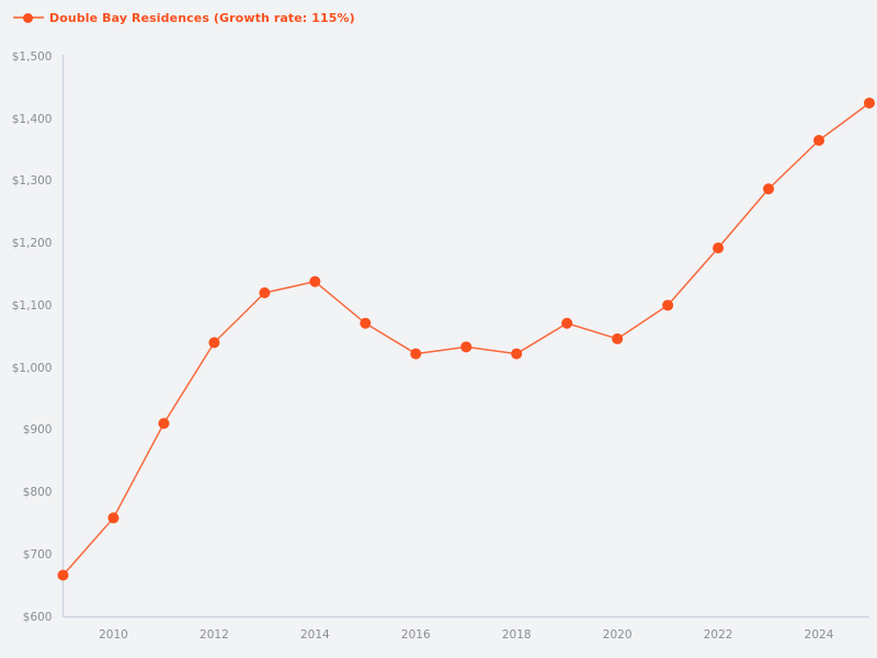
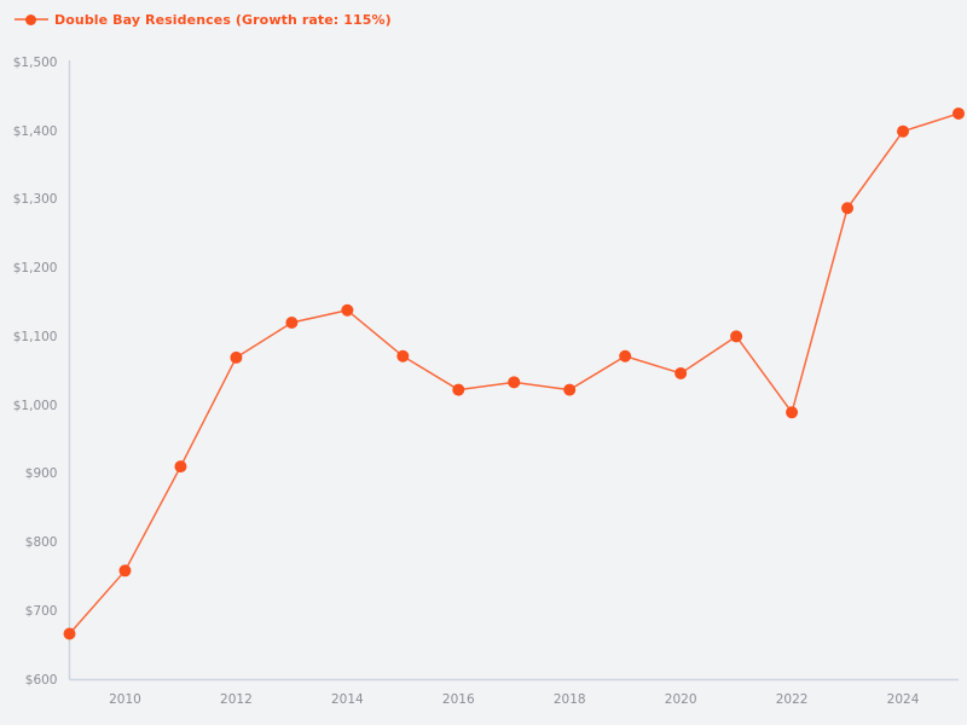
2012: $1040 -> $1070
2022: $1190 -> $990
2024: $1370 -> $1400
